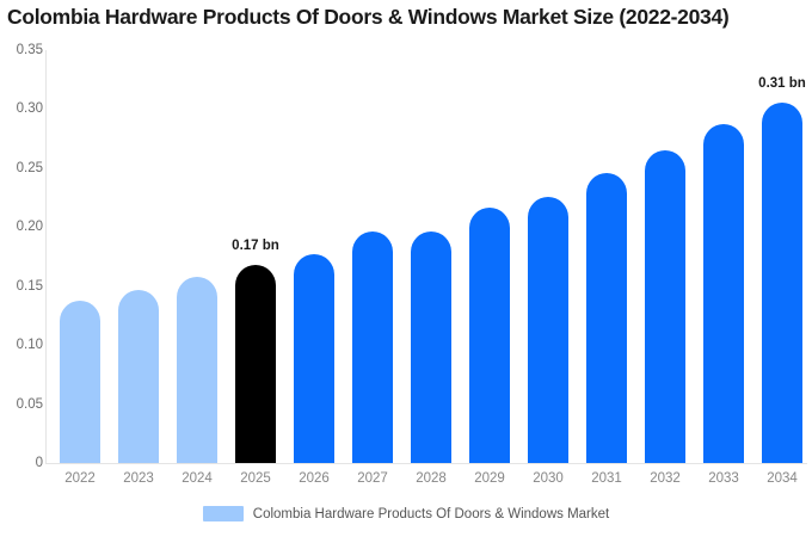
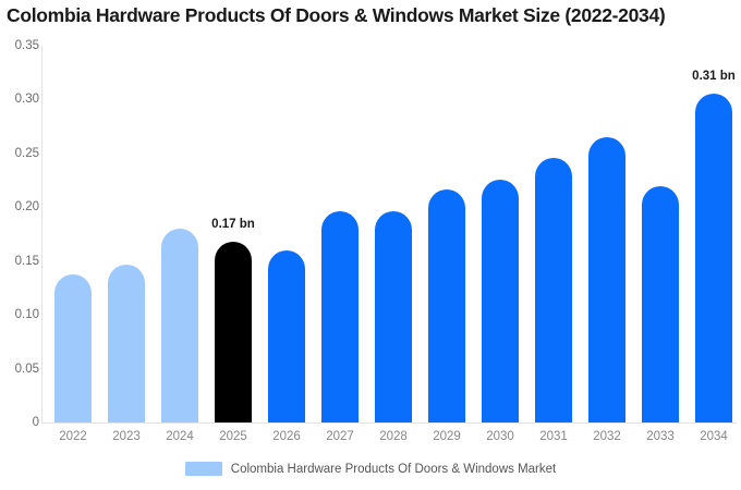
2024: 0.16 -> 0.18
2026: 0.18 -> 0.16
2033: 0.29 -> 0.22
